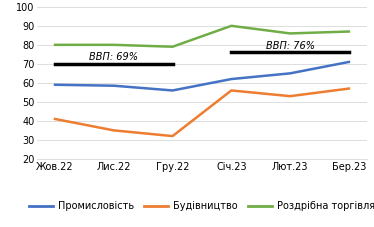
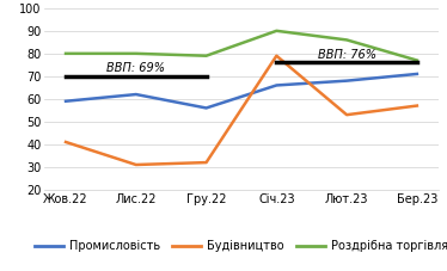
Промисловість/Лис.22: 58 -> 62
Будівництво/Лис.22: 35 -> 31
Промисловість/Січ.23: 62 -> 66
Будівництво/Січ.23: 56 -> 79
Промисловість/Лют.23: 65 -> 68
Роздрібна торгівля/Бер.23: 87 -> 77
